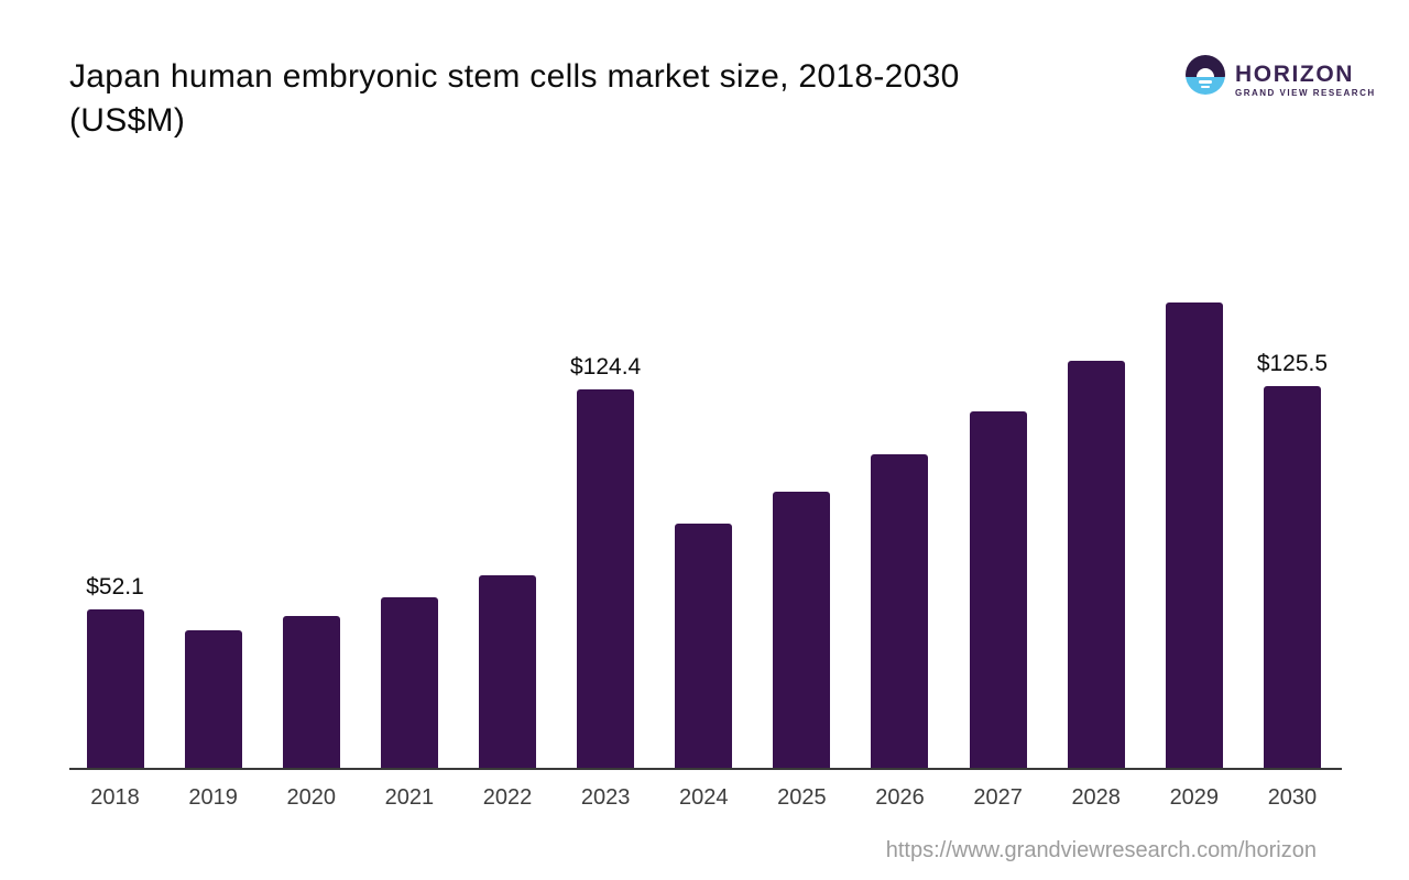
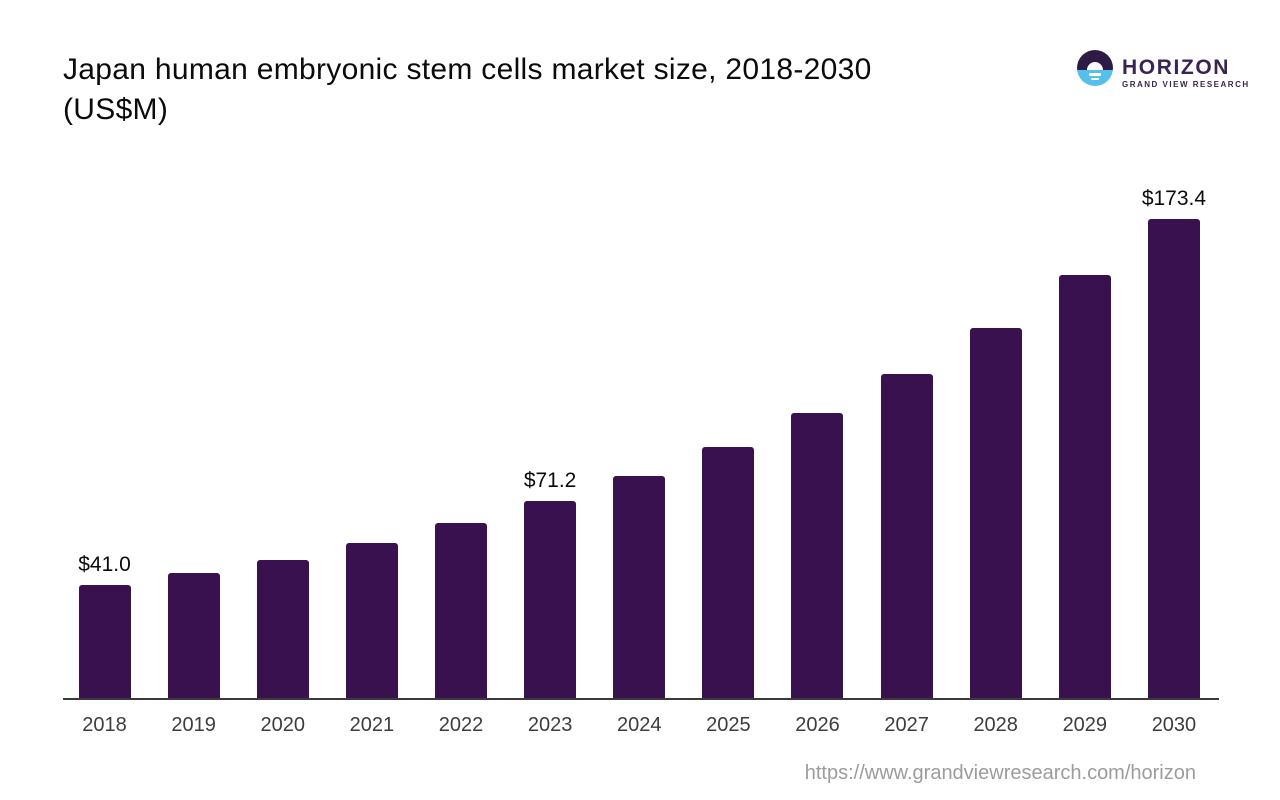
2018: $52.1 -> $41.0
2023: $124.4 -> $71.2
2030: $125.5 -> $173.4
